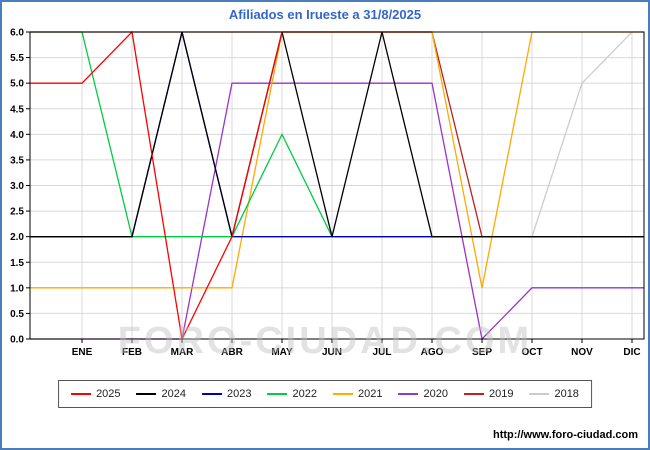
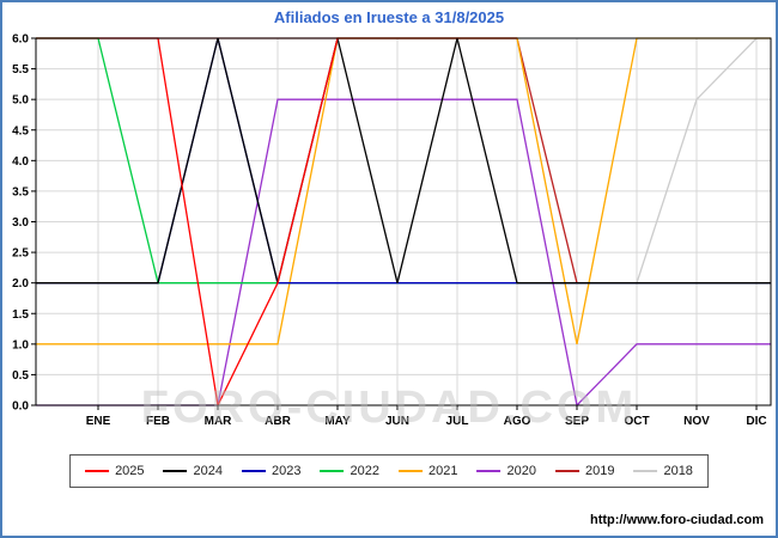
2025/ENE: 5 -> 6
2022/MAY: 4 -> 2
